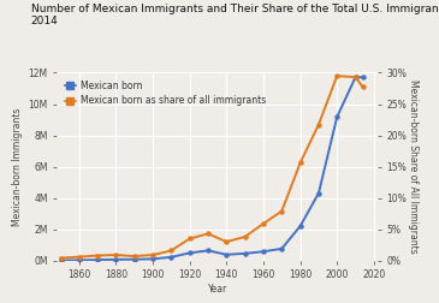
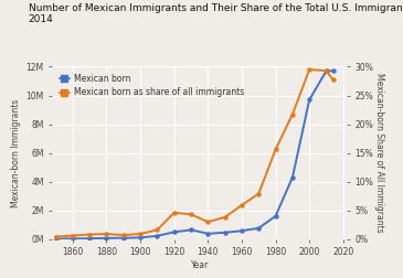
Mexican born as share of all immigrants/1920: 3.5% -> 4.6%
Mexican born/1980: 2.2M -> 1.6M
Mexican born/2000: 9.2M -> 9.7M
